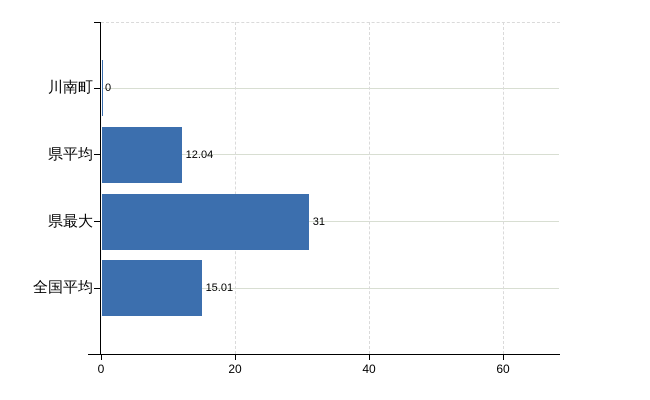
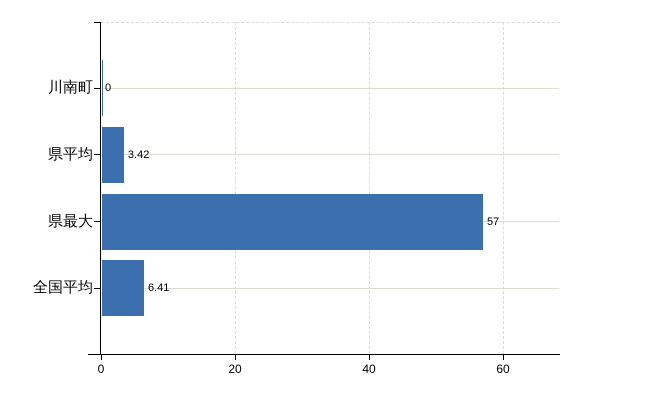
県平均: 12.04 -> 3.42
県最大: 31 -> 57
全国平均: 15.01 -> 6.41
